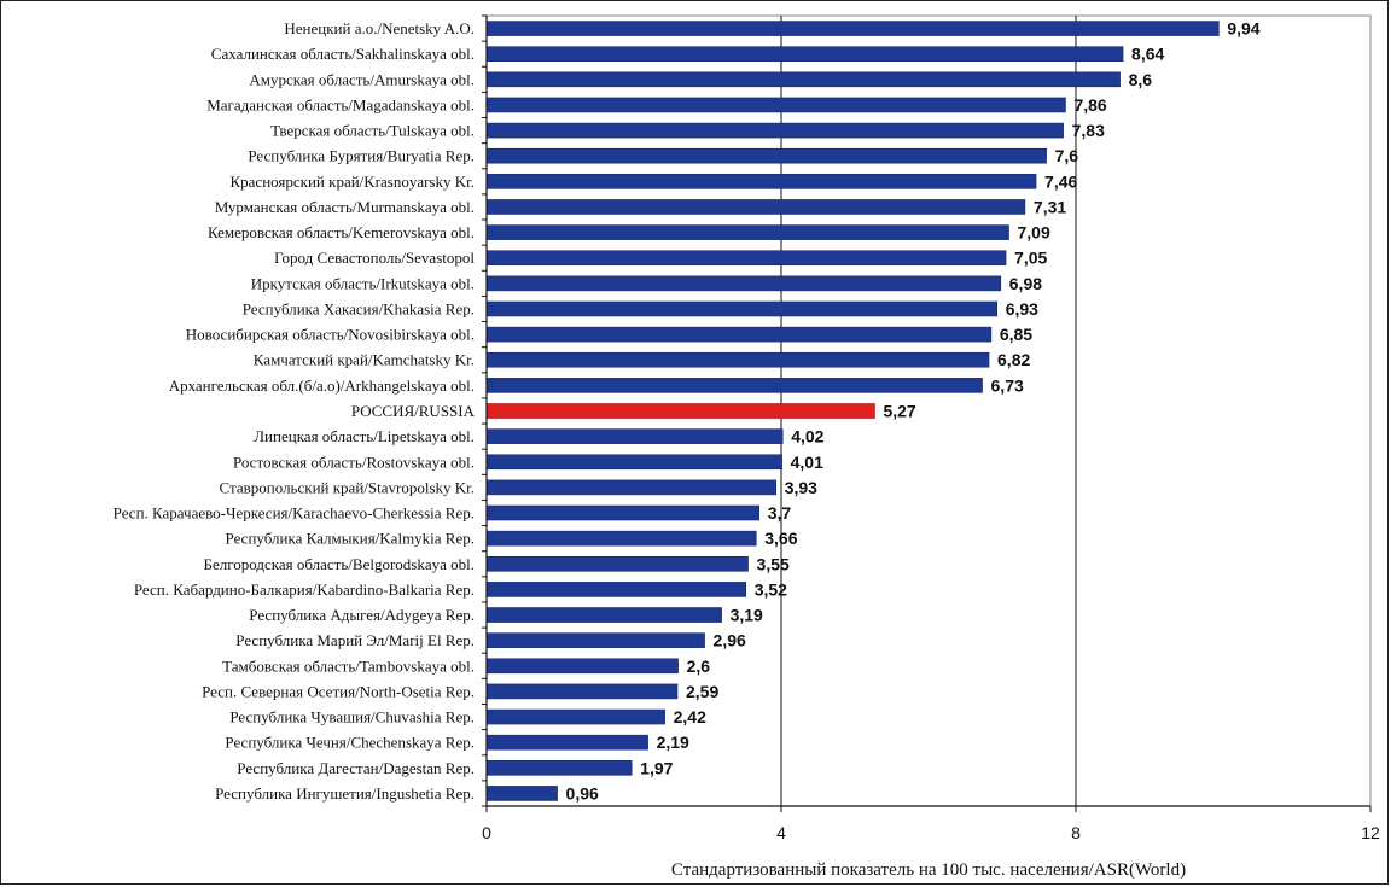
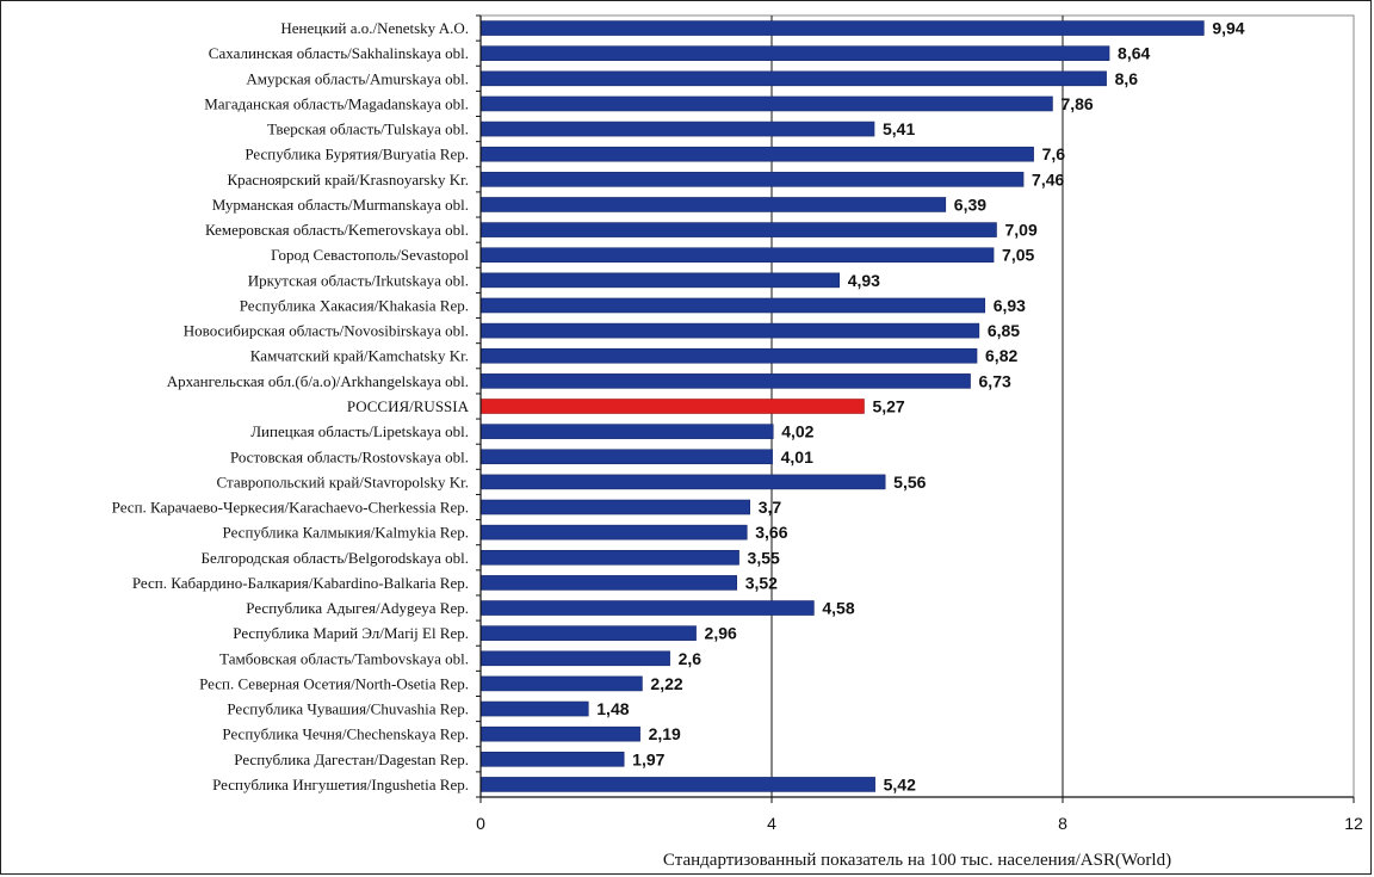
Тверская область/Tulskaya obl.: 7,83 -> 5,41
Мурманская область/Murmanskaya obl.: 7,31 -> 6,39
Иркутская область/Irkutskaya obl.: 6,98 -> 4,93
Ставропольский край/Stavropolsky Kr.: 3,93 -> 5,56
Республика Адыгея/Adygeya Rep.: 3,19 -> 4,58
Респ. Северная Осетия/North-Osetia Rep.: 2,59 -> 2,22
Республика Чувашия/Chuvashia Rep.: 2,42 -> 1,48
Республика Ингушетия/Ingushetia Rep.: 0,96 -> 5,42
